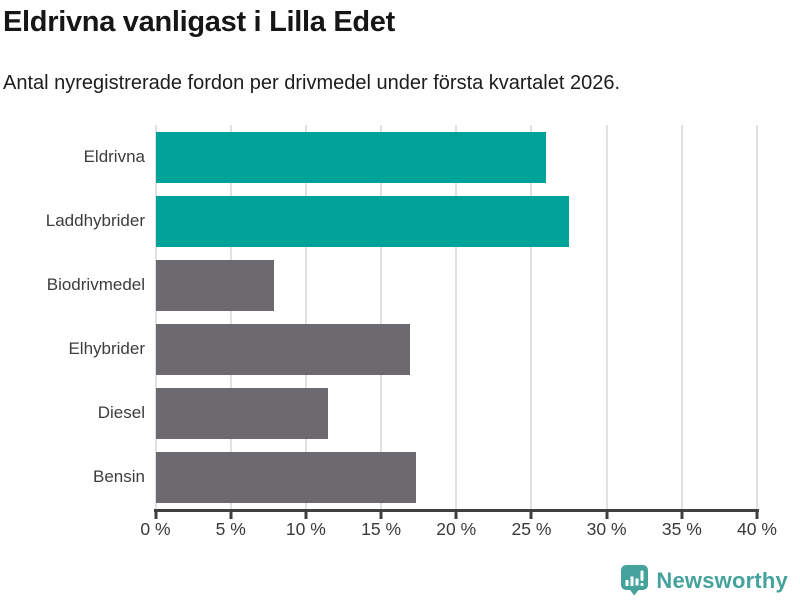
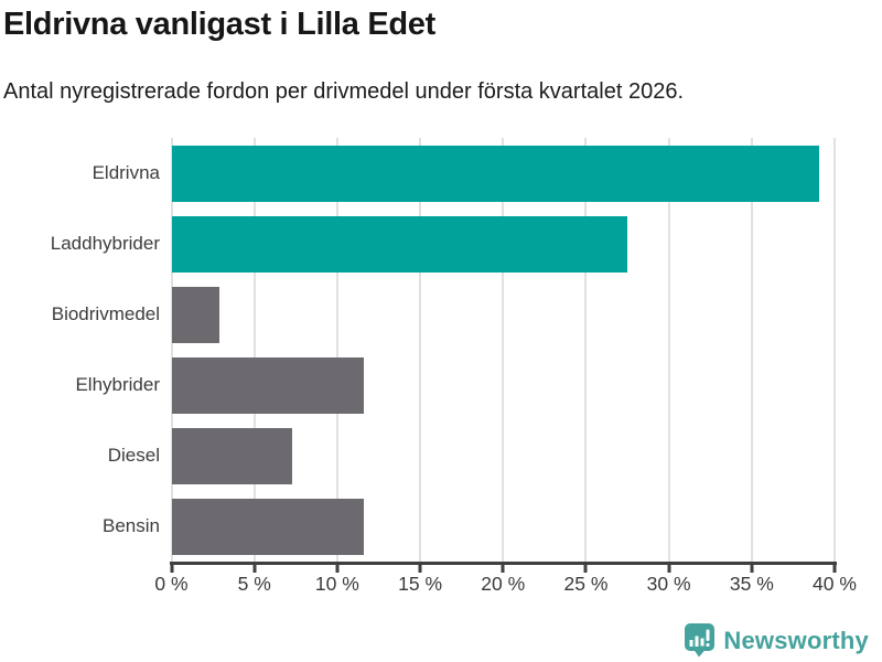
Eldrivna: 26.0% -> 39.1%
Biodrivmedel: 7.9% -> 2.9%
Elhybrider: 16.9% -> 11.6%
Diesel: 11.5% -> 7.3%
Bensin: 17.3% -> 11.6%
